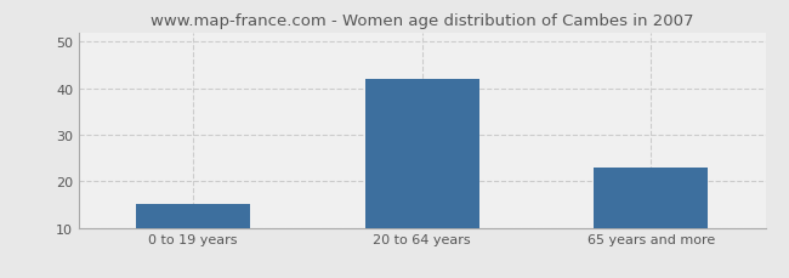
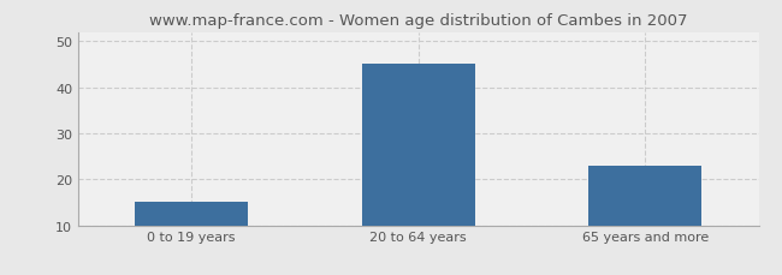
20 to 64 years: 42 -> 45
